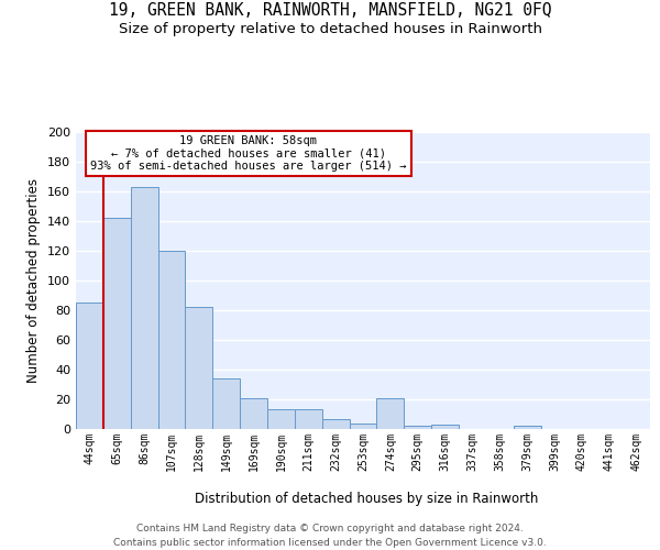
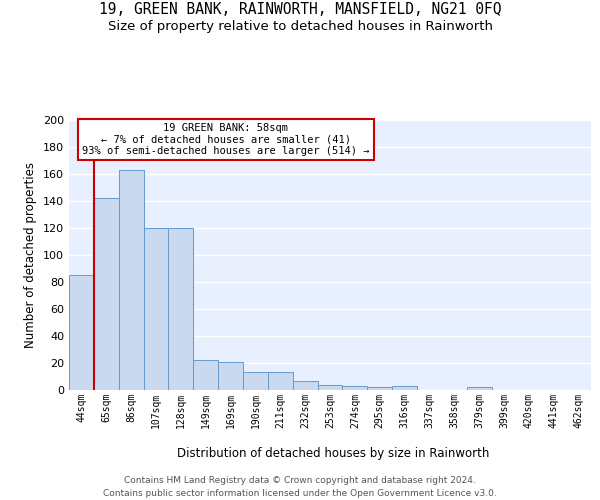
128sqm: 82 -> 120
149sqm: 34 -> 22
274sqm: 21 -> 3
